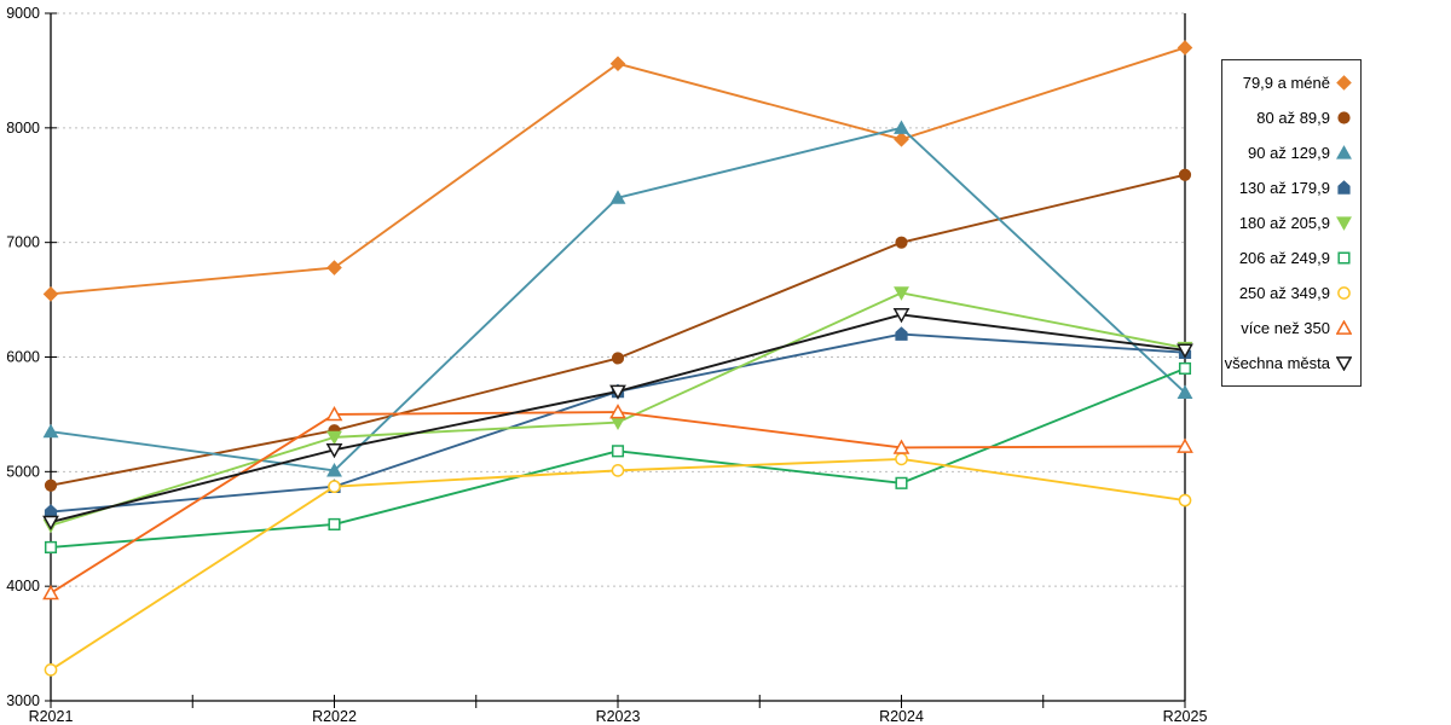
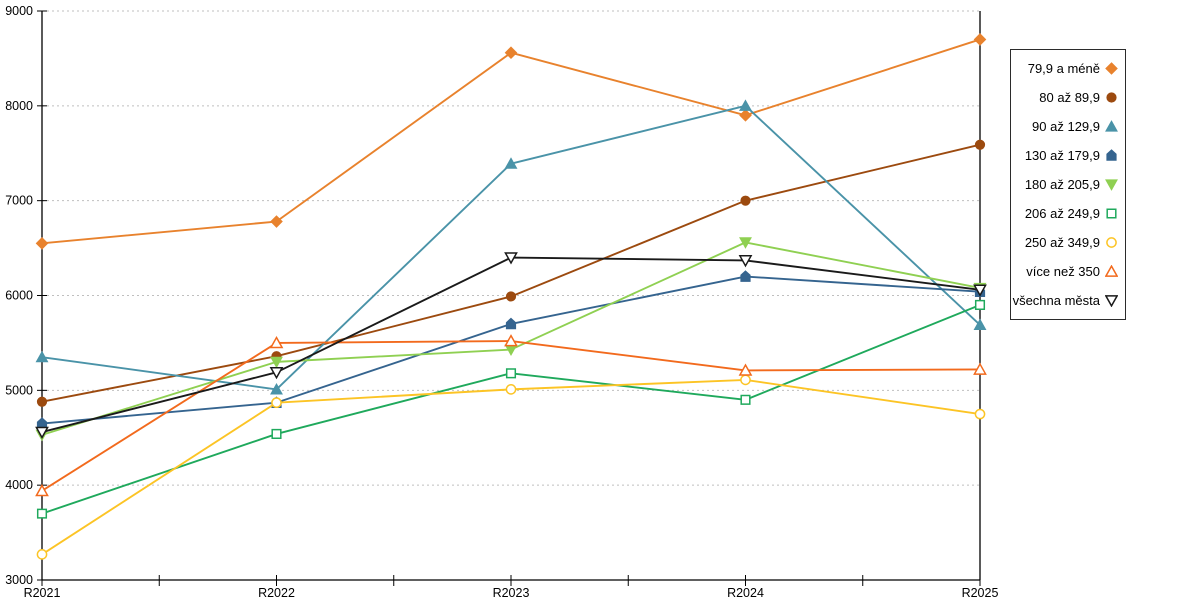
206 až 249,9/R2021: 4300 -> 3700
všechna města/R2023: 5700 -> 6400
